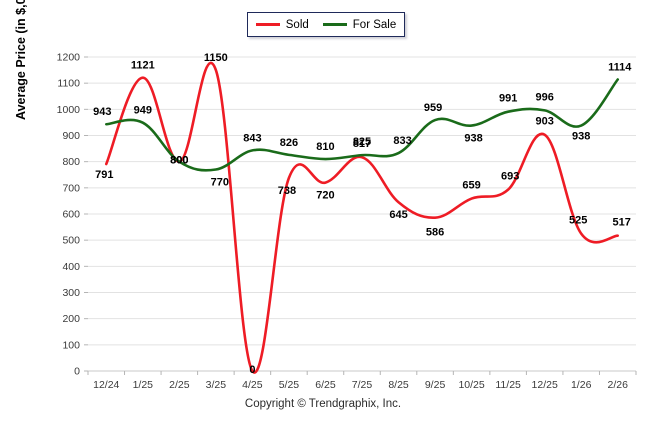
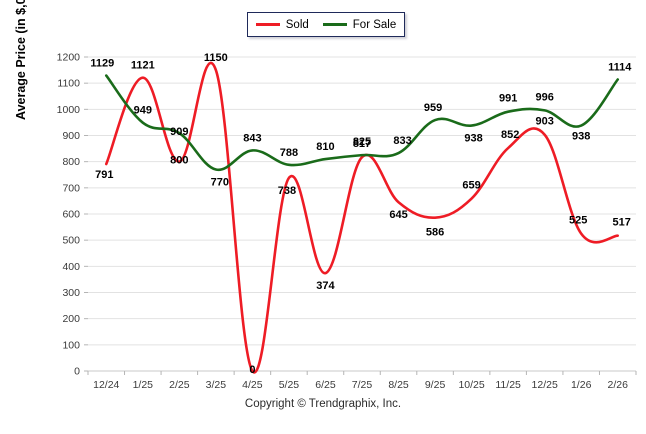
For Sale/12/24: 943 -> 1129
For Sale/2/25: 800 -> 909
For Sale/5/25: 826 -> 788
Sold/6/25: 720 -> 374
Sold/11/25: 693 -> 852
